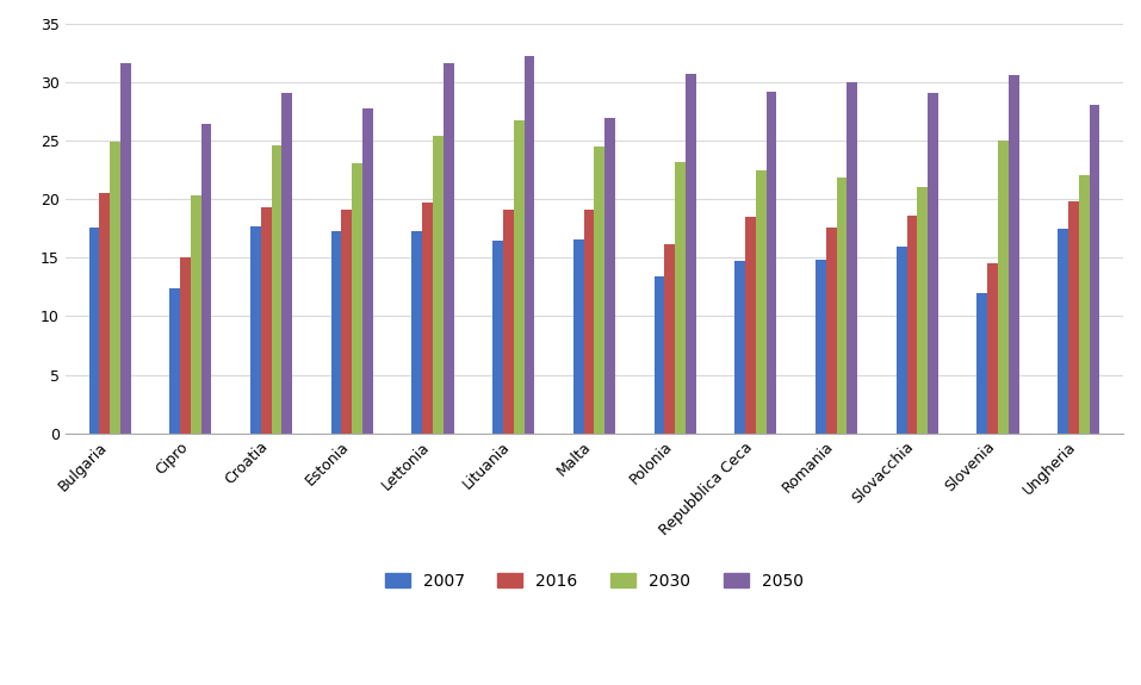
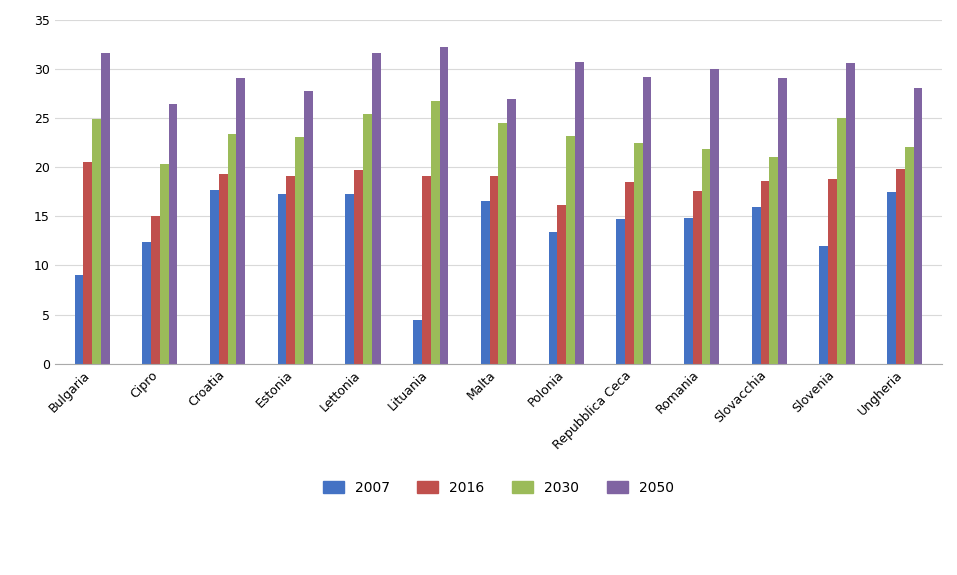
2007/Bulgaria: 17.6 -> 9.0
2030/Croatia: 24.6 -> 23.4
2007/Lituania: 16.5 -> 4.4
2016/Slovenia: 14.5 -> 18.8
